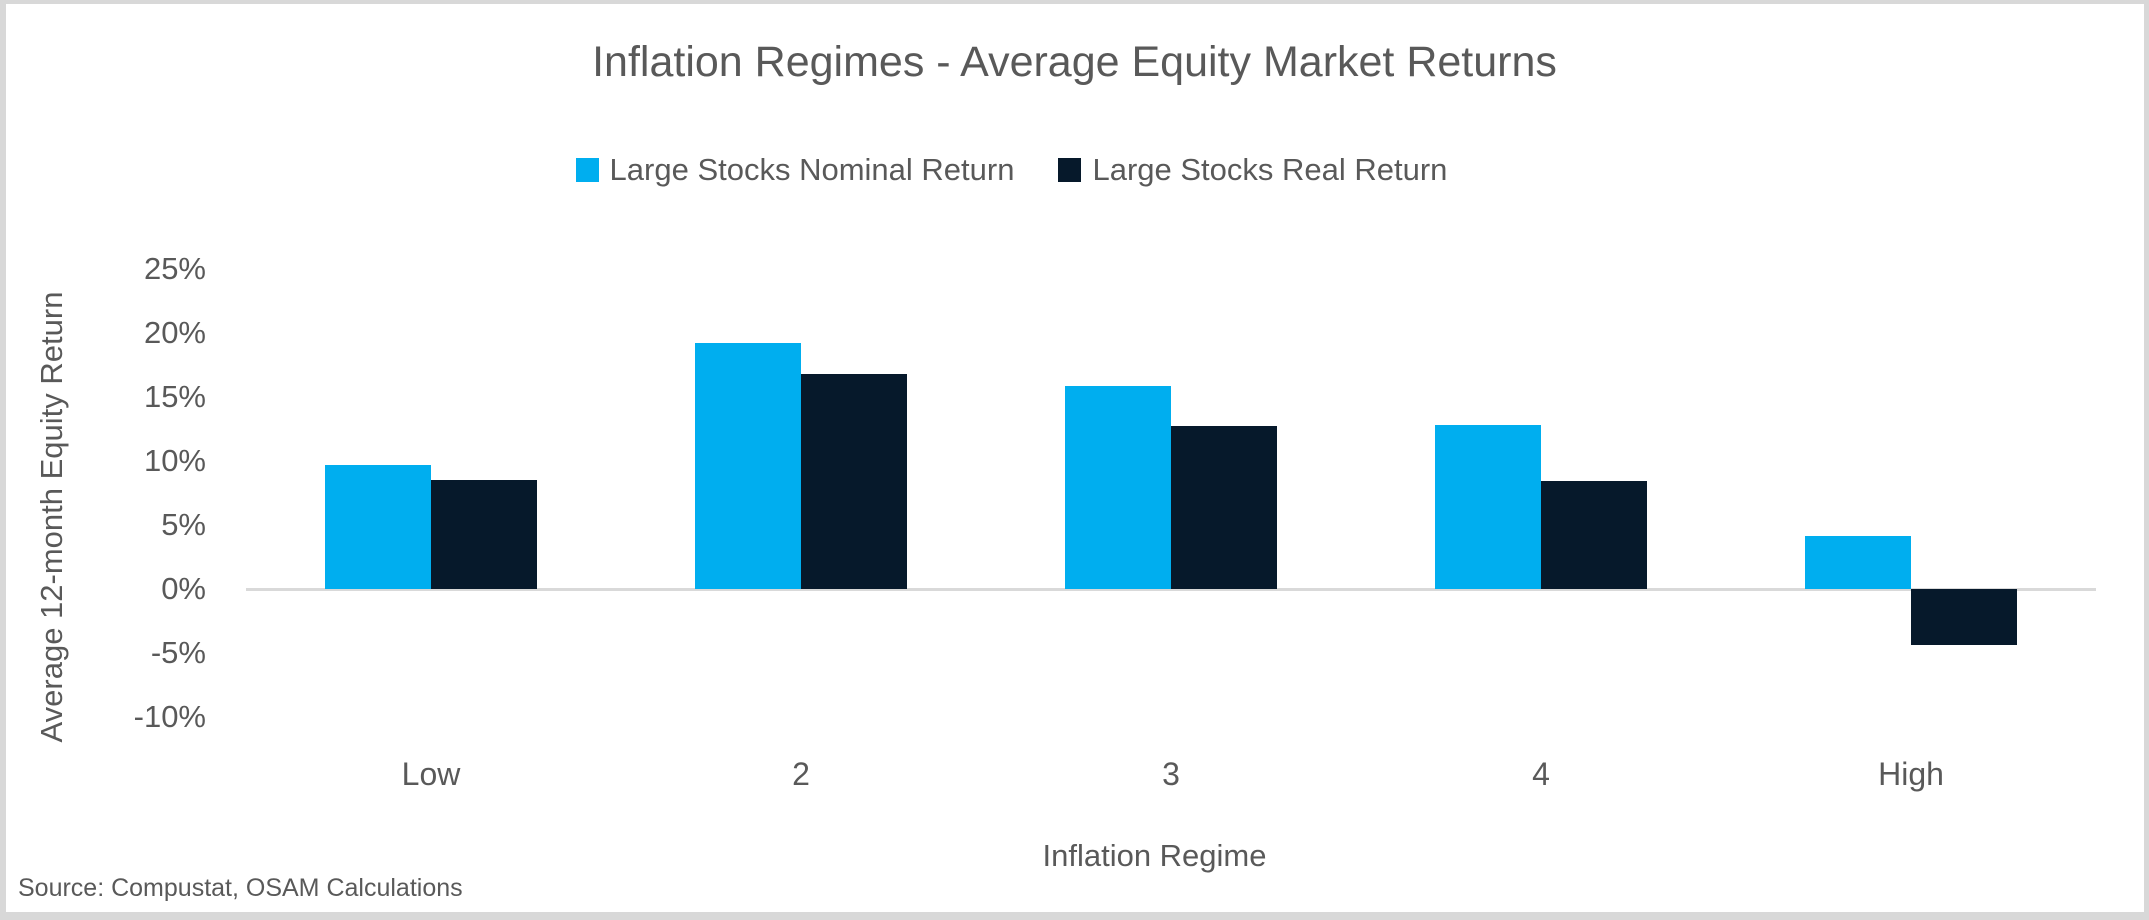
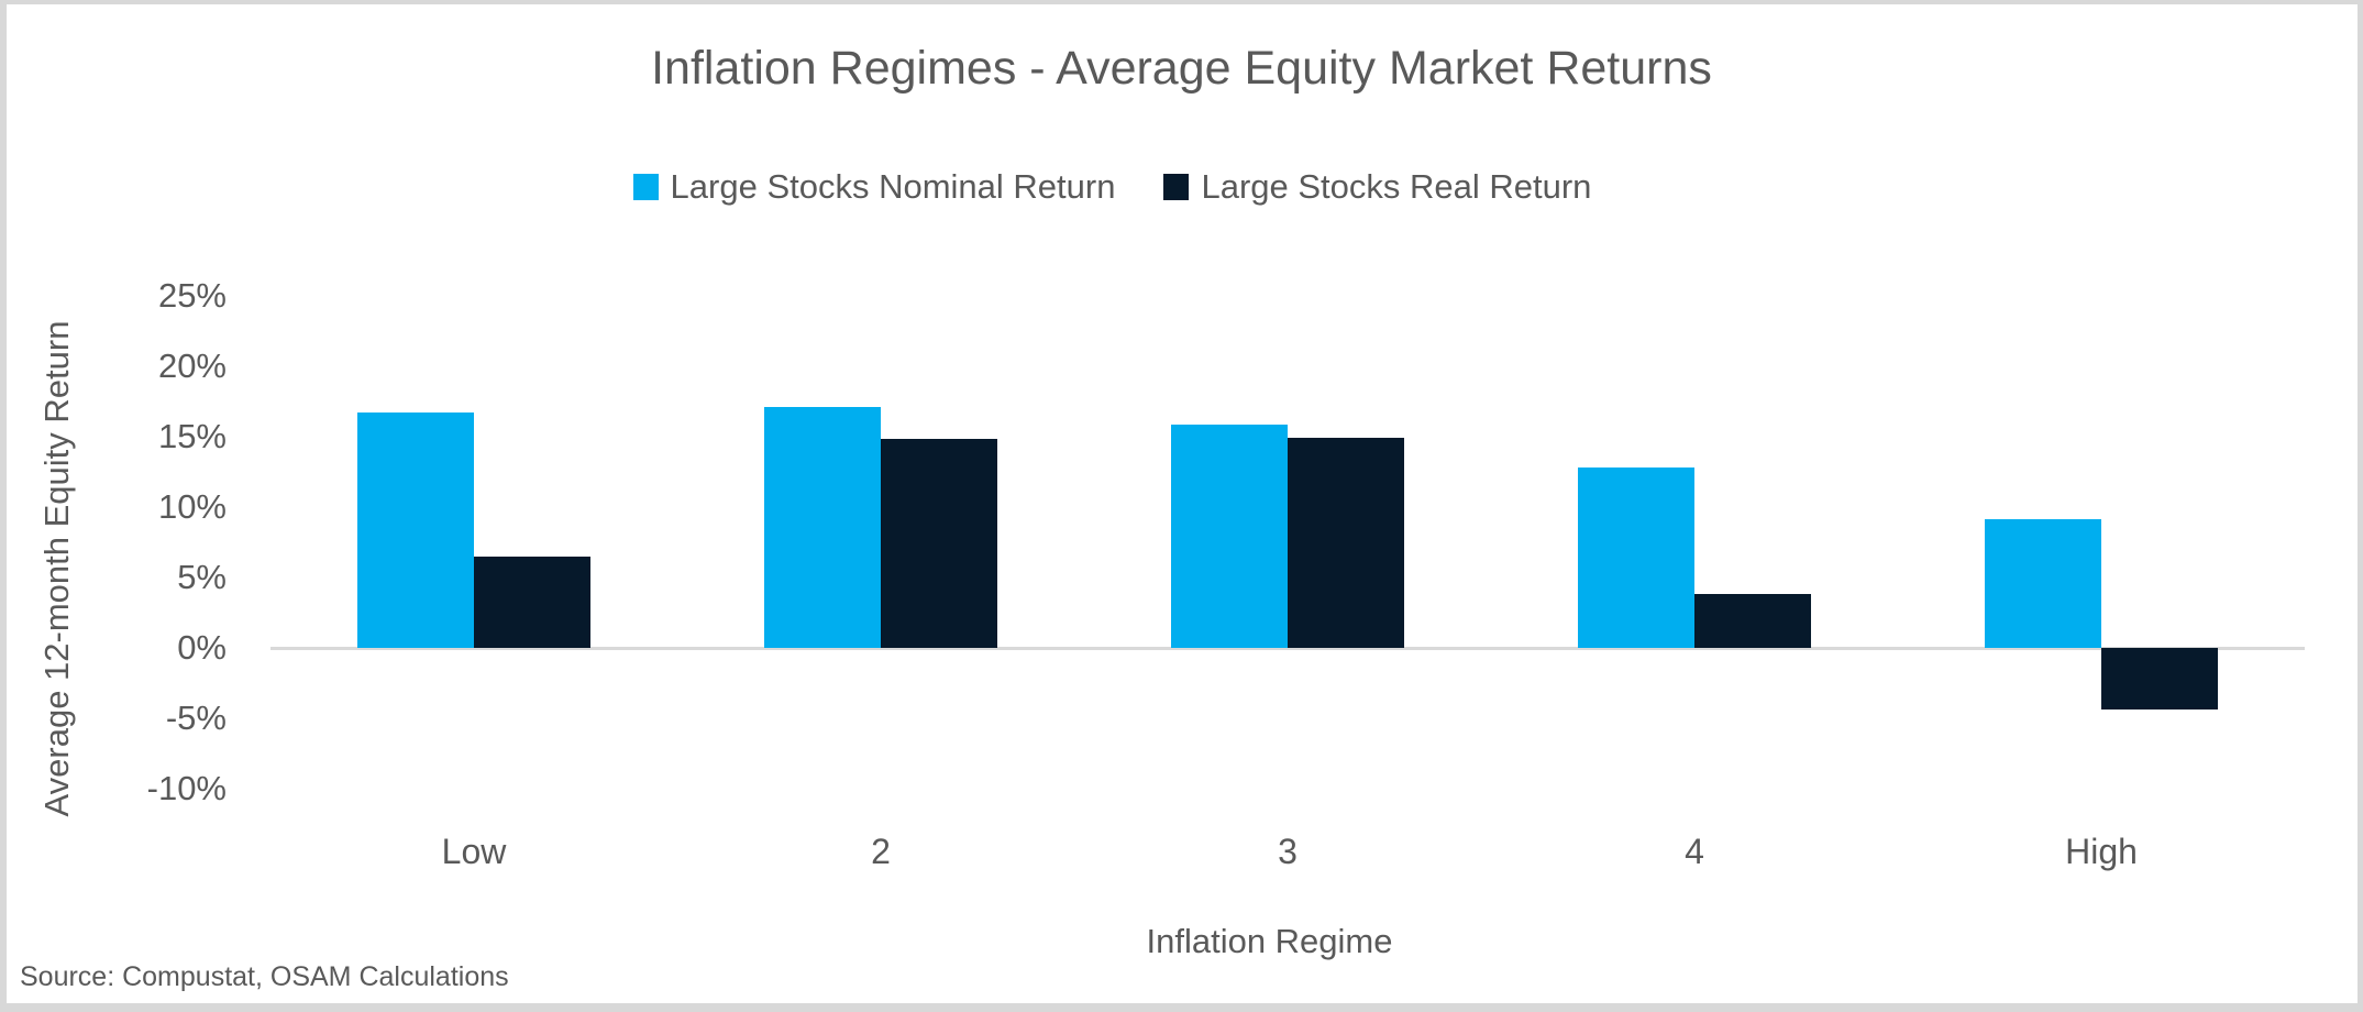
Large Stocks Nominal Return/Low: 9.7% -> 16.7%
Large Stocks Real Return/Low: 8.5% -> 6.5%
Large Stocks Nominal Return/2: 19.2% -> 17.1%
Large Stocks Real Return/2: 16.8% -> 14.8%
Large Stocks Real Return/3: 12.7% -> 14.9%
Large Stocks Real Return/4: 8.4% -> 3.8%
Large Stocks Nominal Return/High: 4.1% -> 9.1%
